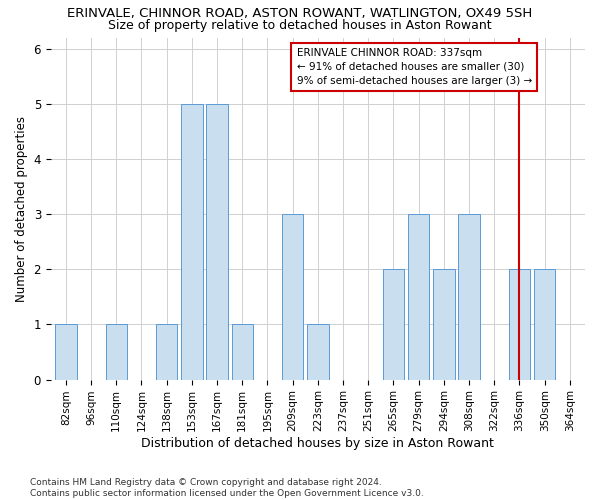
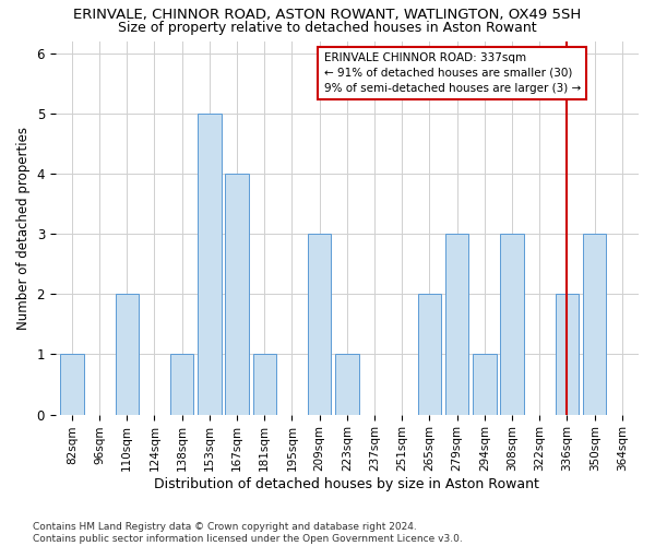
110sqm: 1 -> 2
167sqm: 5 -> 4
294sqm: 2 -> 1
350sqm: 2 -> 3
